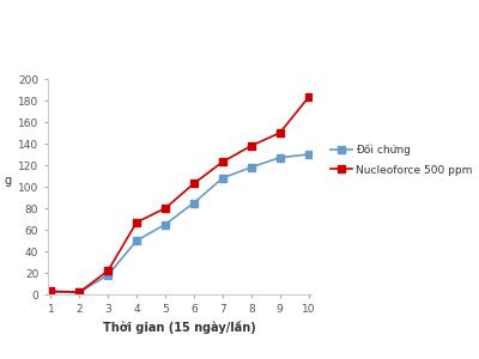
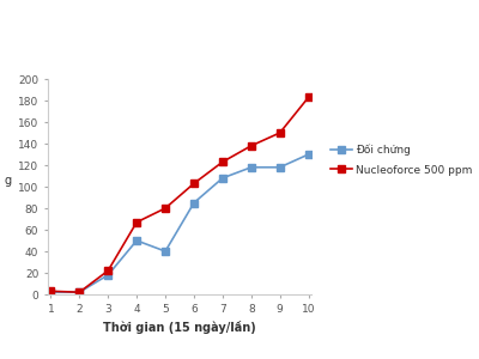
Đối chứng/5: 65 -> 40
Đối chứng/9: 127 -> 118
